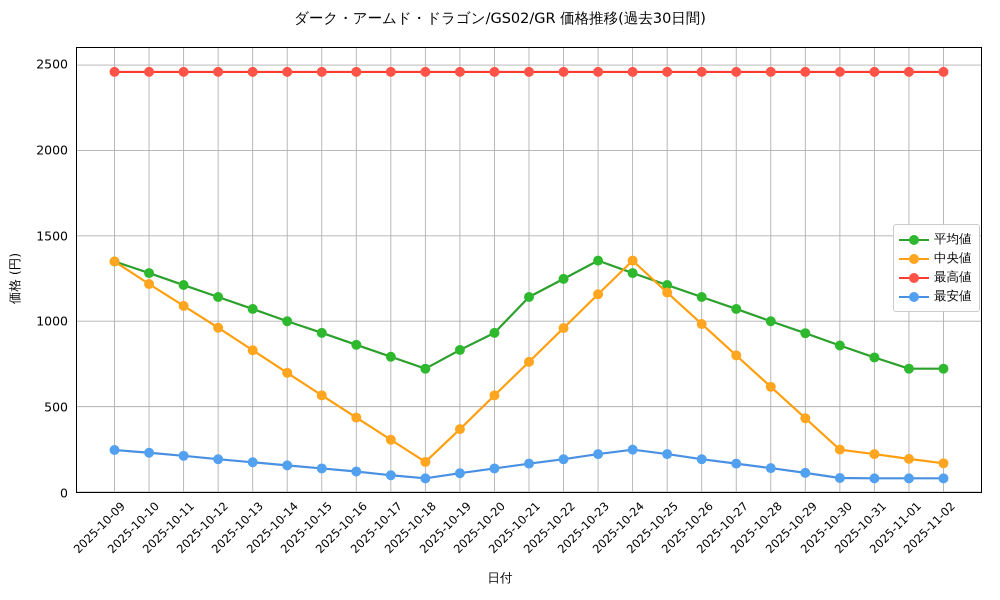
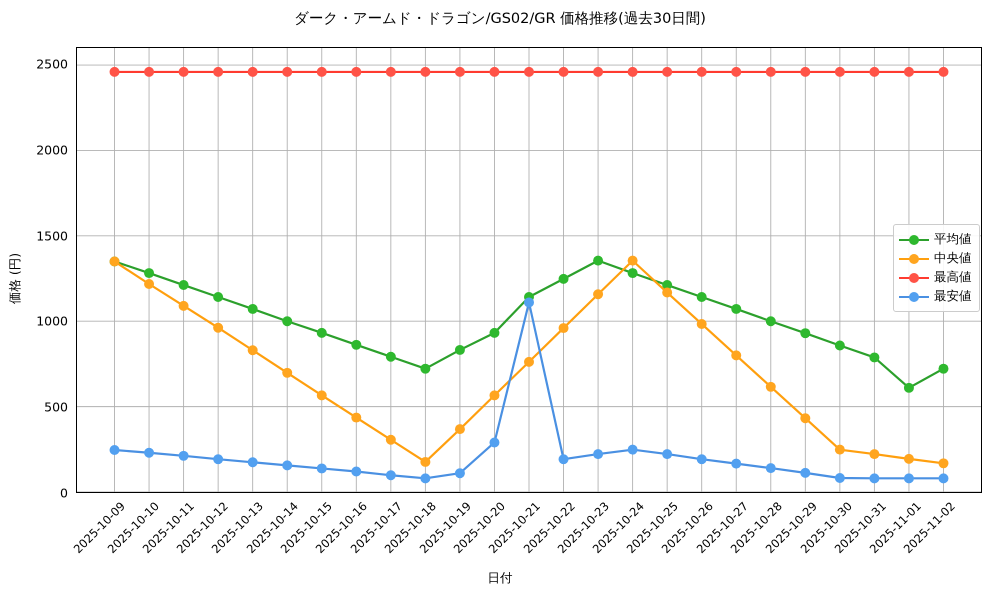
最安値/2025-10-20: 140 -> 290
最安値/2025-10-21: 170 -> 1110
平均値/2025-11-01: 720 -> 610
